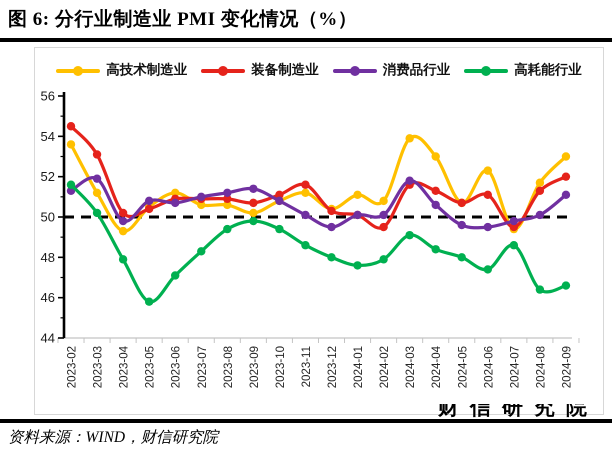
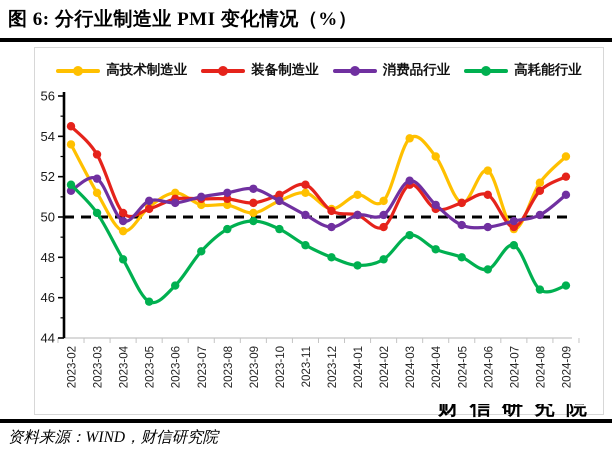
高耗能行业/2023-06: 47.1 -> 46.6
装备制造业/2024-04: 51.3 -> 50.4
